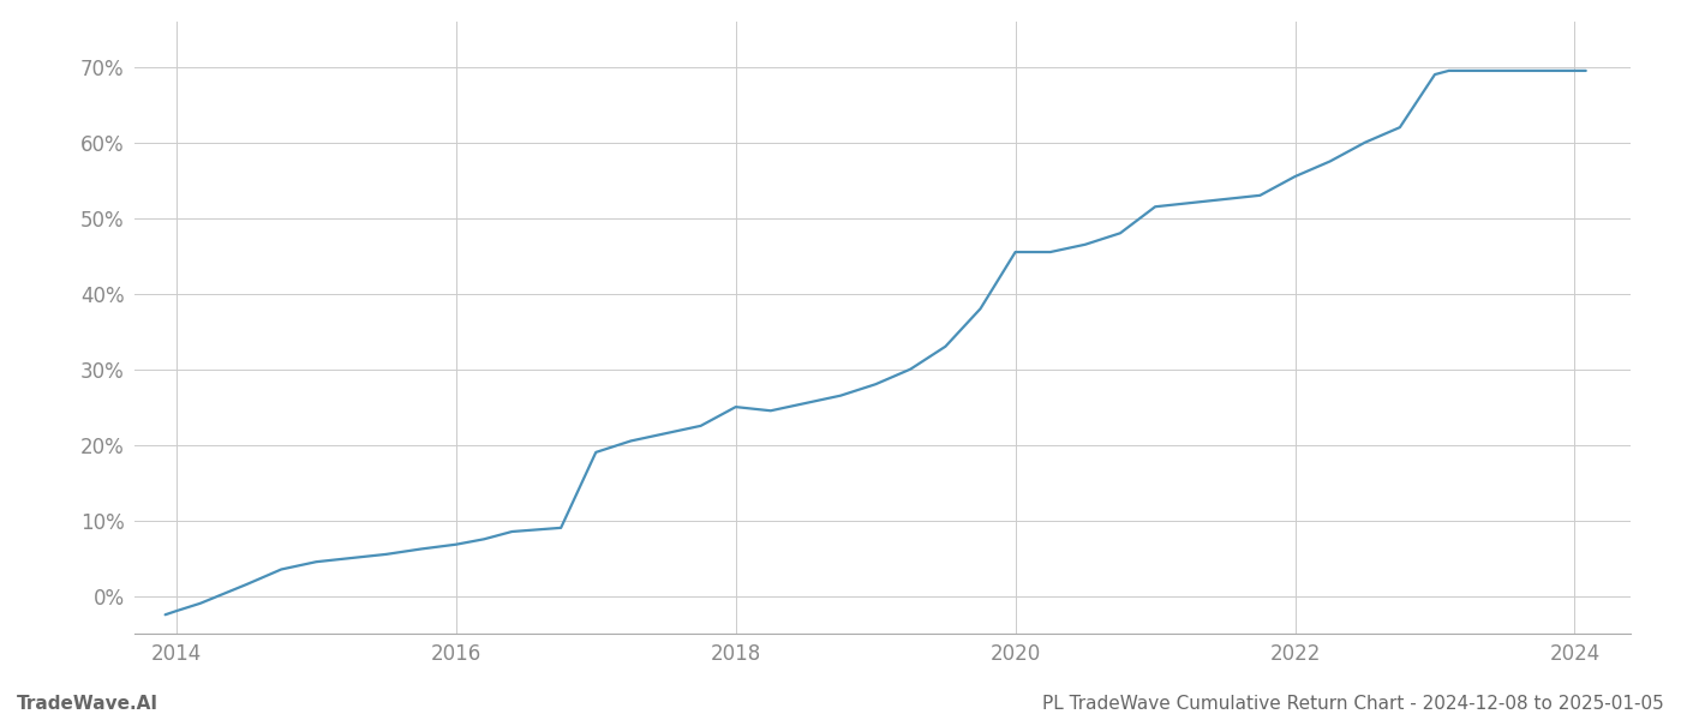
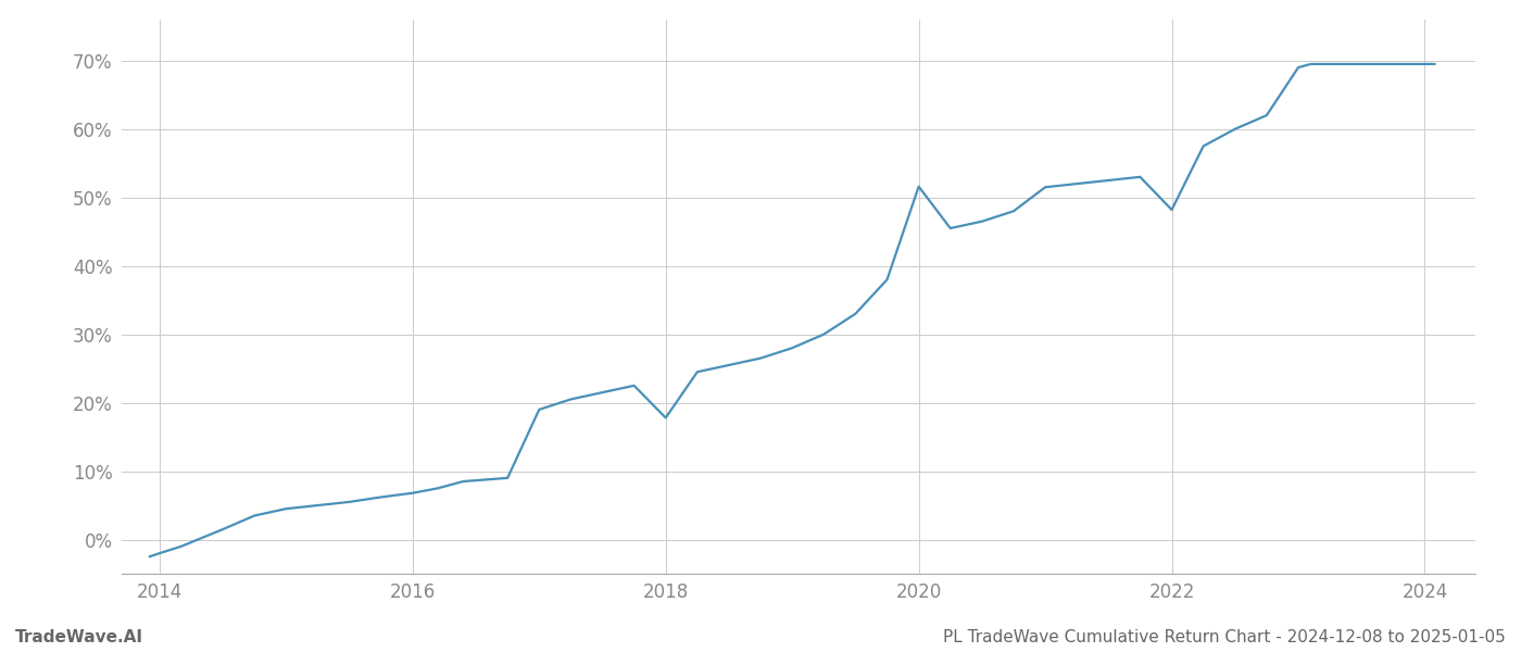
2018: 25.0% -> 17.8%
2020: 45.5% -> 51.6%
2022: 55.5% -> 48.2%
